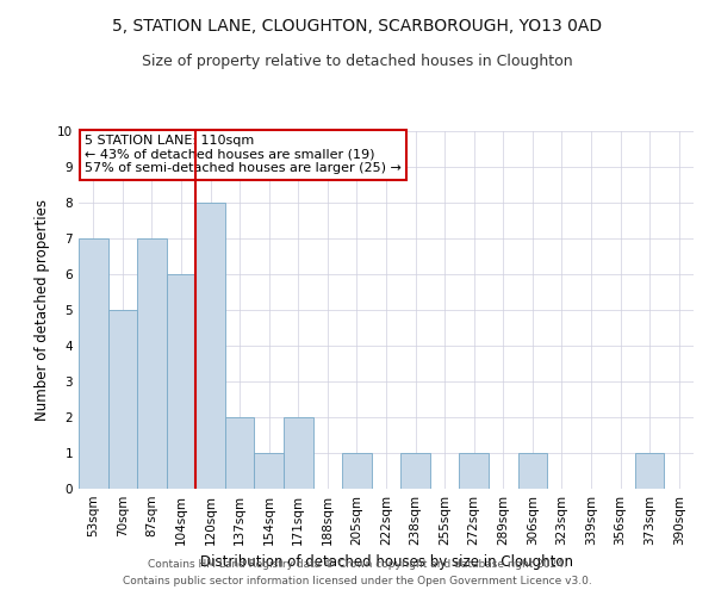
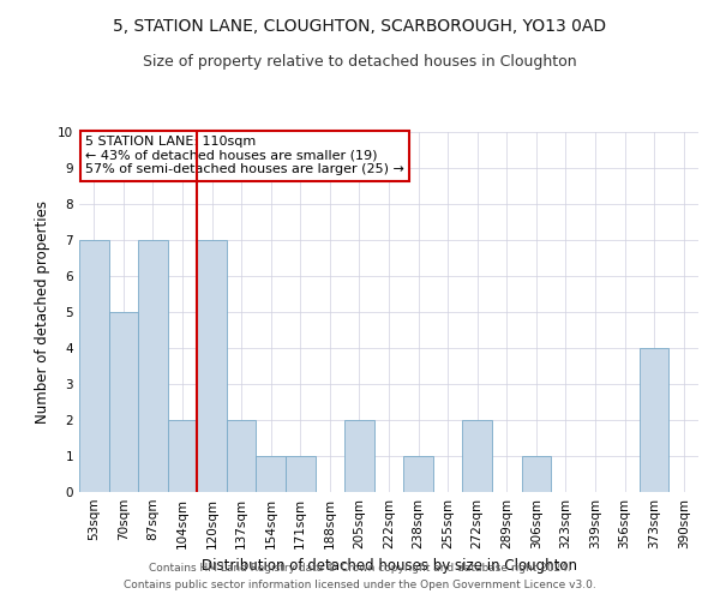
104sqm: 6 -> 2
120sqm: 8 -> 7
171sqm: 2 -> 1
205sqm: 1 -> 2
272sqm: 1 -> 2
373sqm: 1 -> 4
